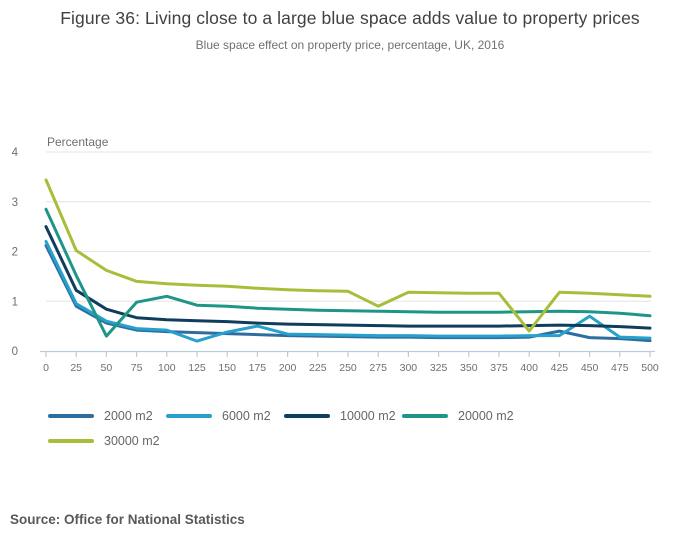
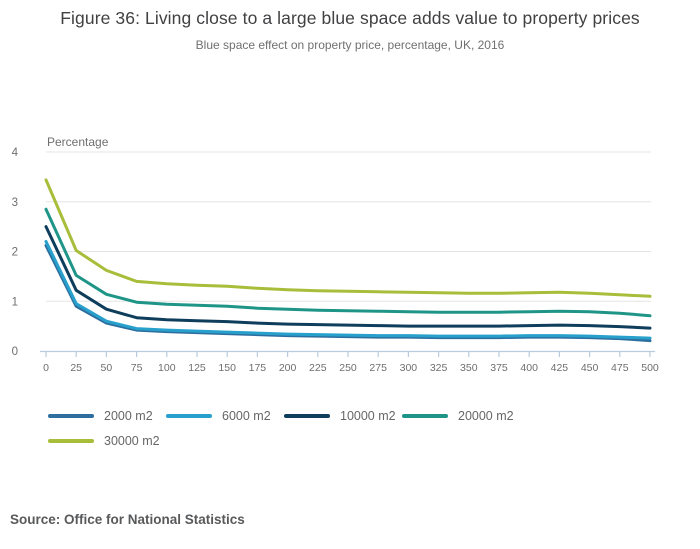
20000 m2/50: 0.3 -> 1.1
20000 m2/100: 1.1 -> 0.9
6000 m2/125: 0.2 -> 0.4
6000 m2/175: 0.5 -> 0.4
30000 m2/275: 0.9 -> 1.2
30000 m2/400: 0.4 -> 1.2
2000 m2/425: 0.4 -> 0.3
6000 m2/450: 0.7 -> 0.3
